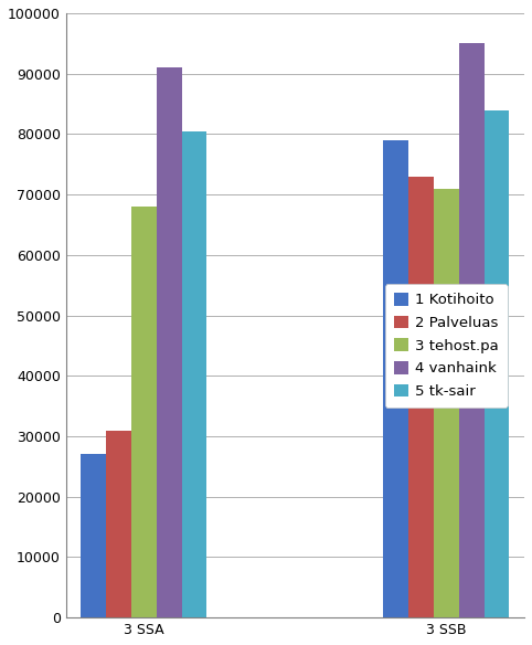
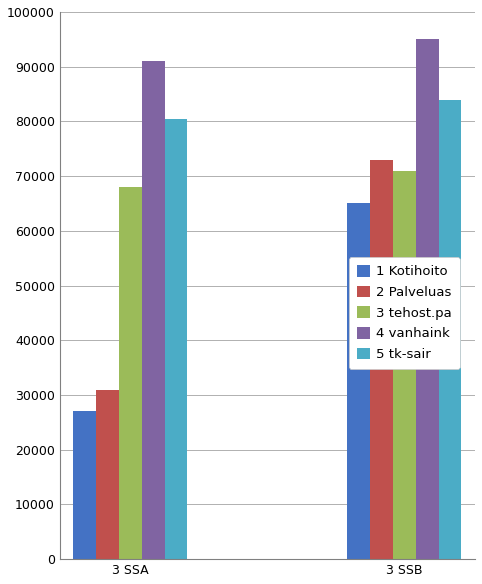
1 Kotihoito/3 SSB: 79000 -> 65000
